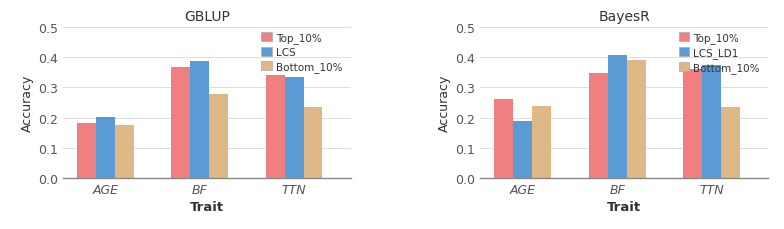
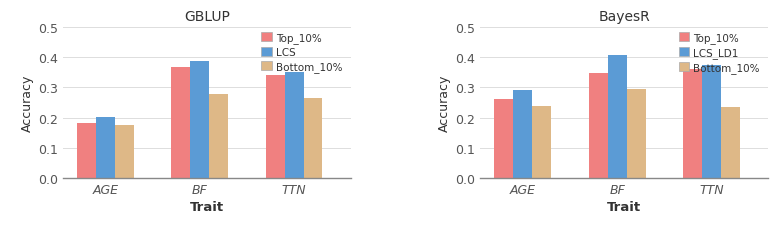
GBLUP/LCS/TTN: 0.335 -> 0.352
GBLUP/Bottom_10%/TTN: 0.235 -> 0.265
BayesR/LCS_LD1/AGE: 0.190 -> 0.292
BayesR/Bottom_10%/BF: 0.390 -> 0.295
